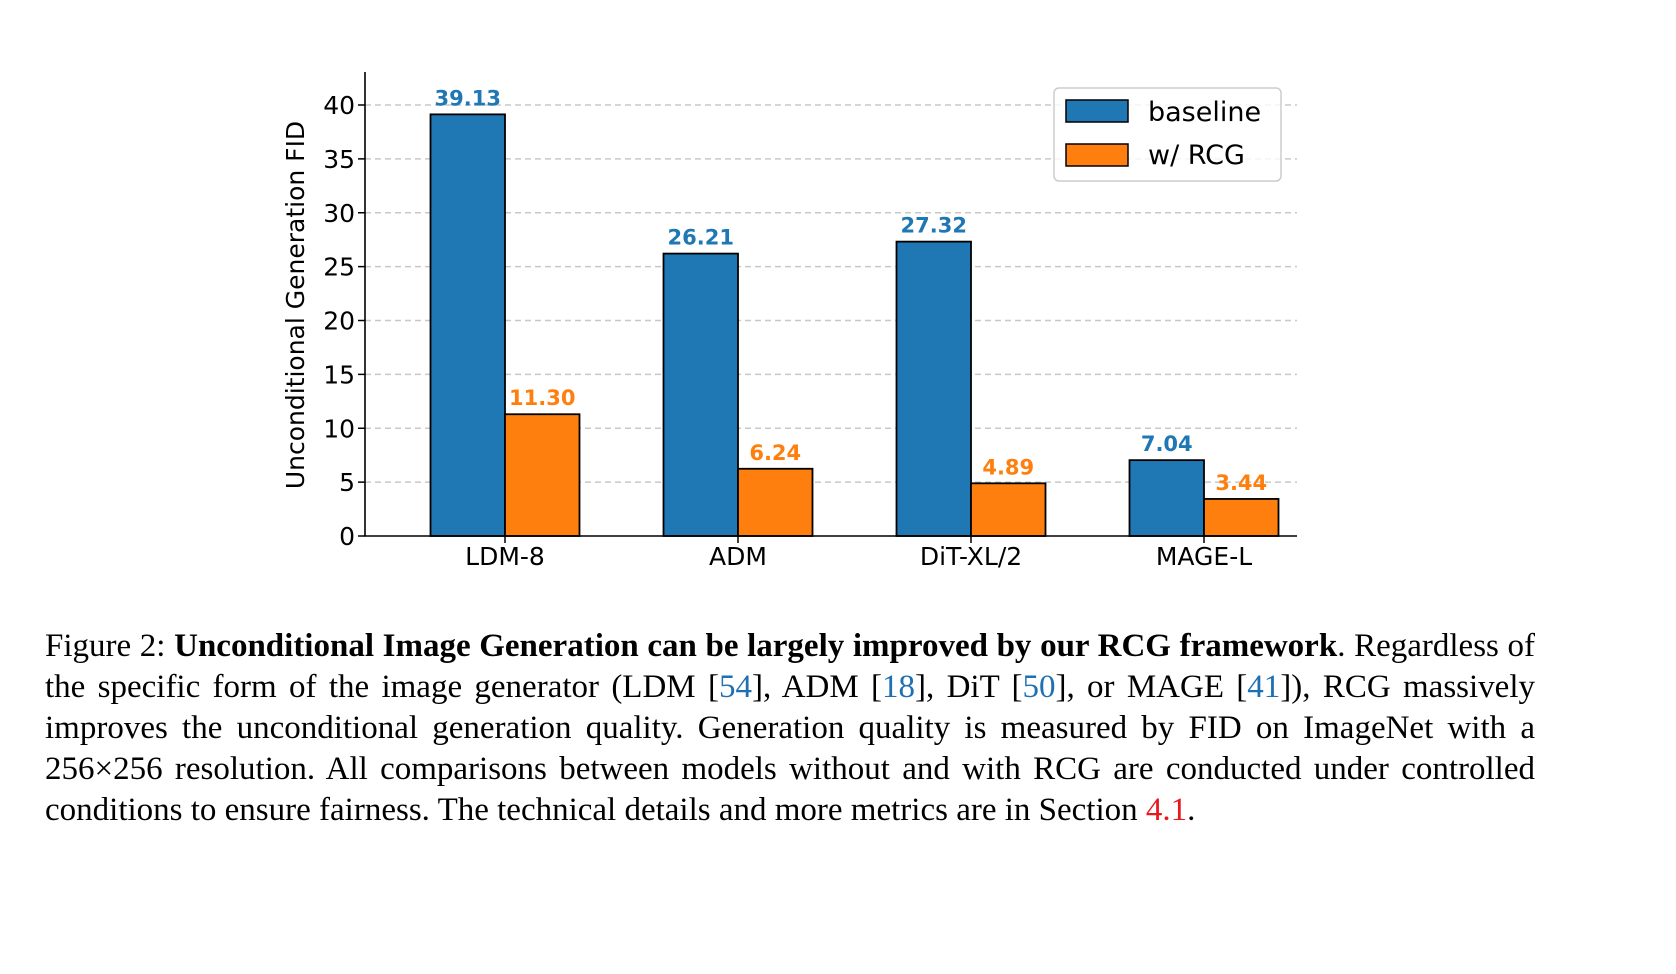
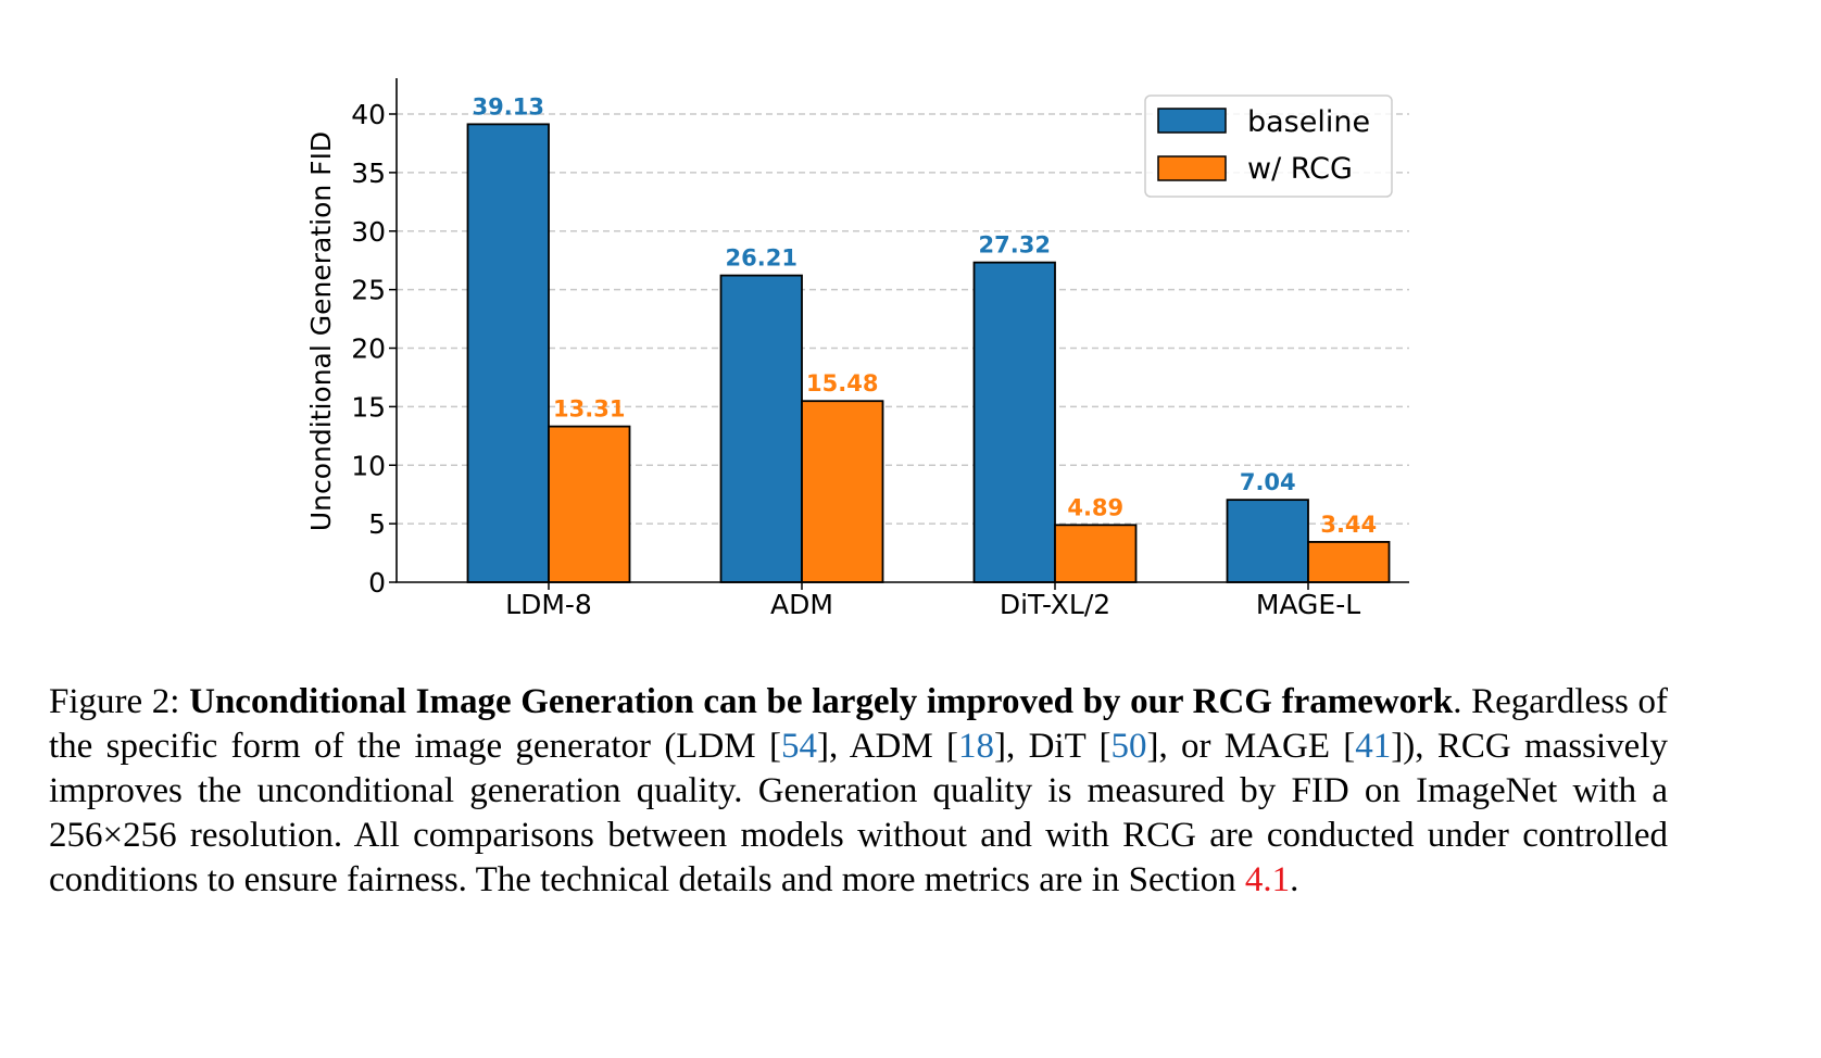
w/ RCG/LDM-8: 11.30 -> 13.31
w/ RCG/ADM: 6.24 -> 15.48
